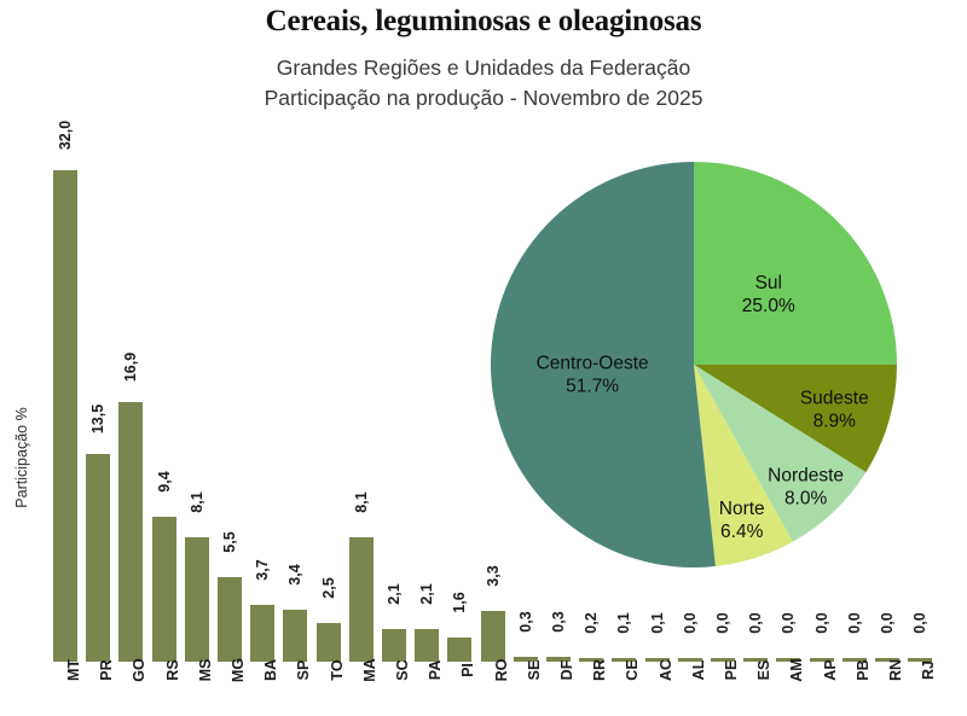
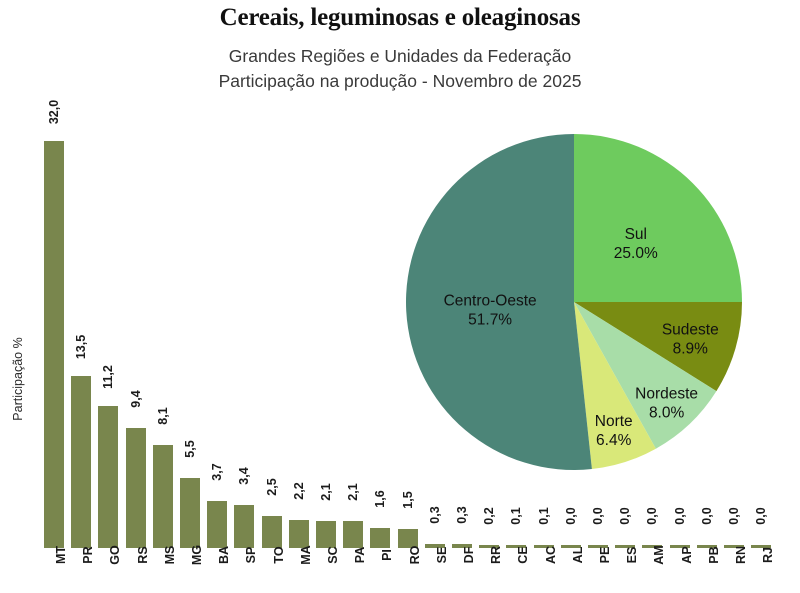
Cereais, leguminosas e oleaginosas/GO: 16,9 -> 11,2
Cereais, leguminosas e oleaginosas/MA: 8,1 -> 2,2
Cereais, leguminosas e oleaginosas/RO: 3,3 -> 1,5
